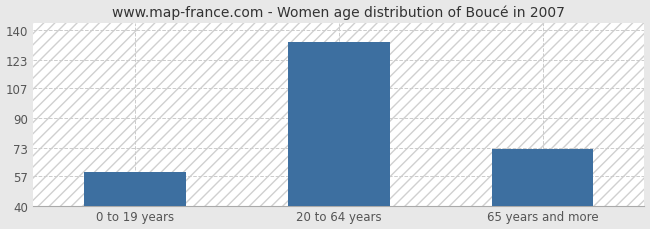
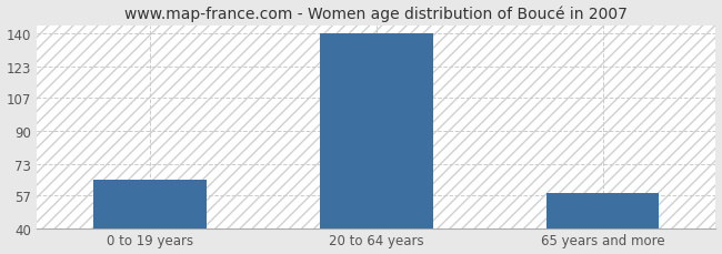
0 to 19 years: 59 -> 65
20 to 64 years: 133 -> 140
65 years and more: 72 -> 58
